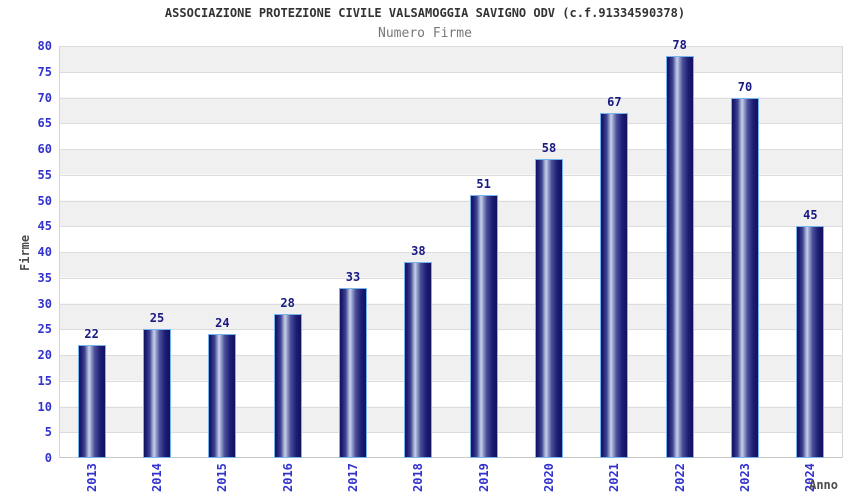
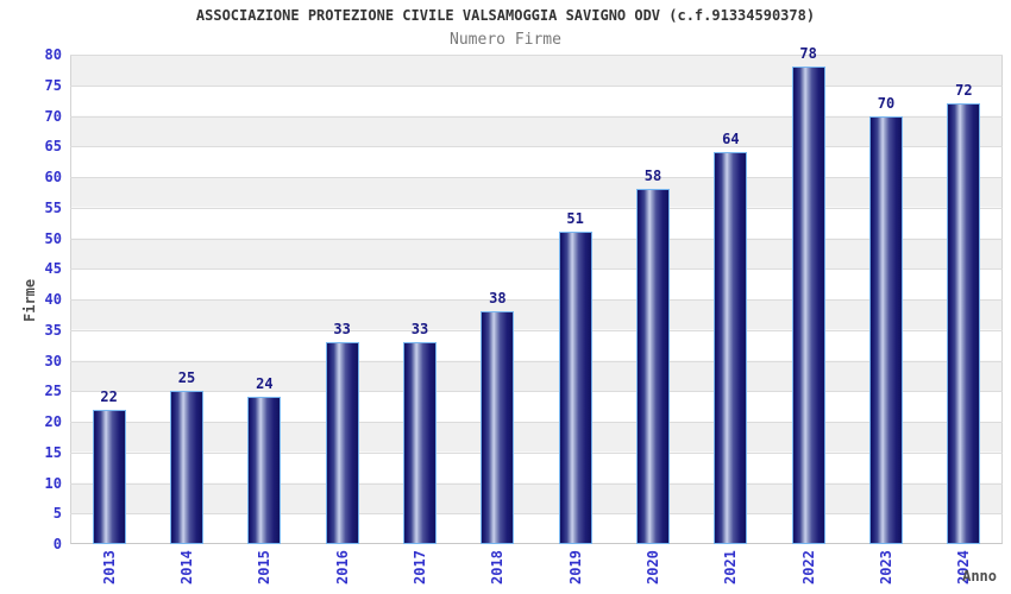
2016: 28 -> 33
2021: 67 -> 64
2024: 45 -> 72
